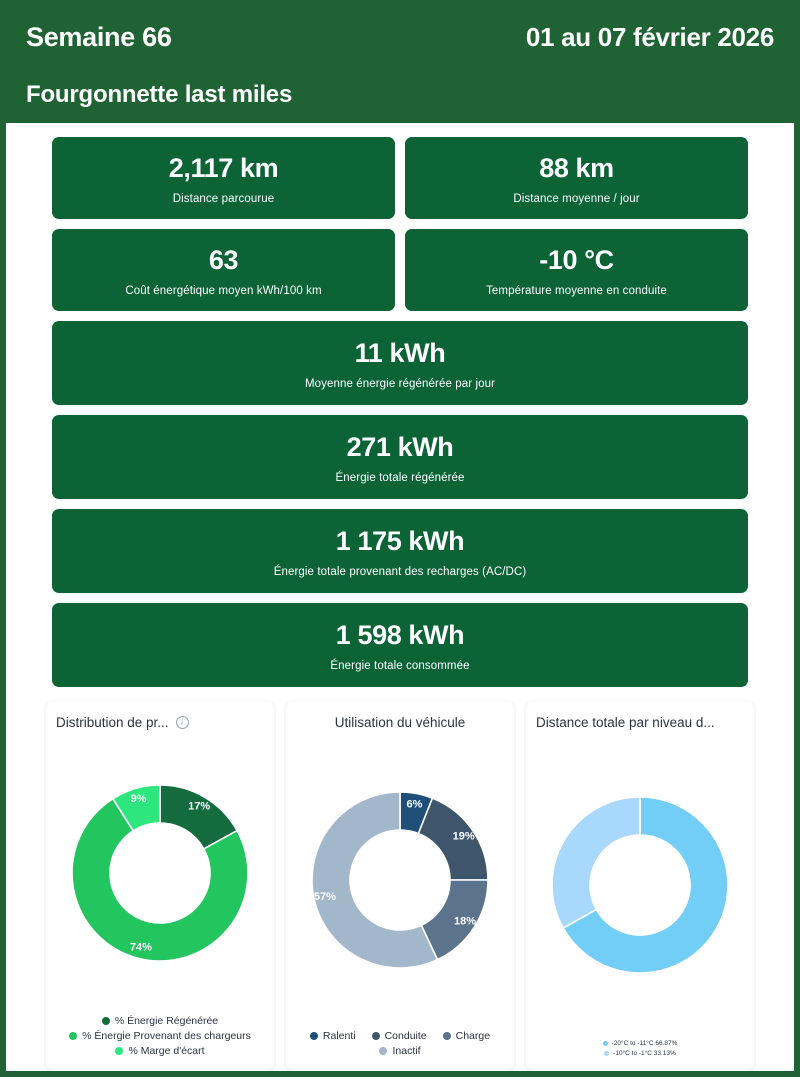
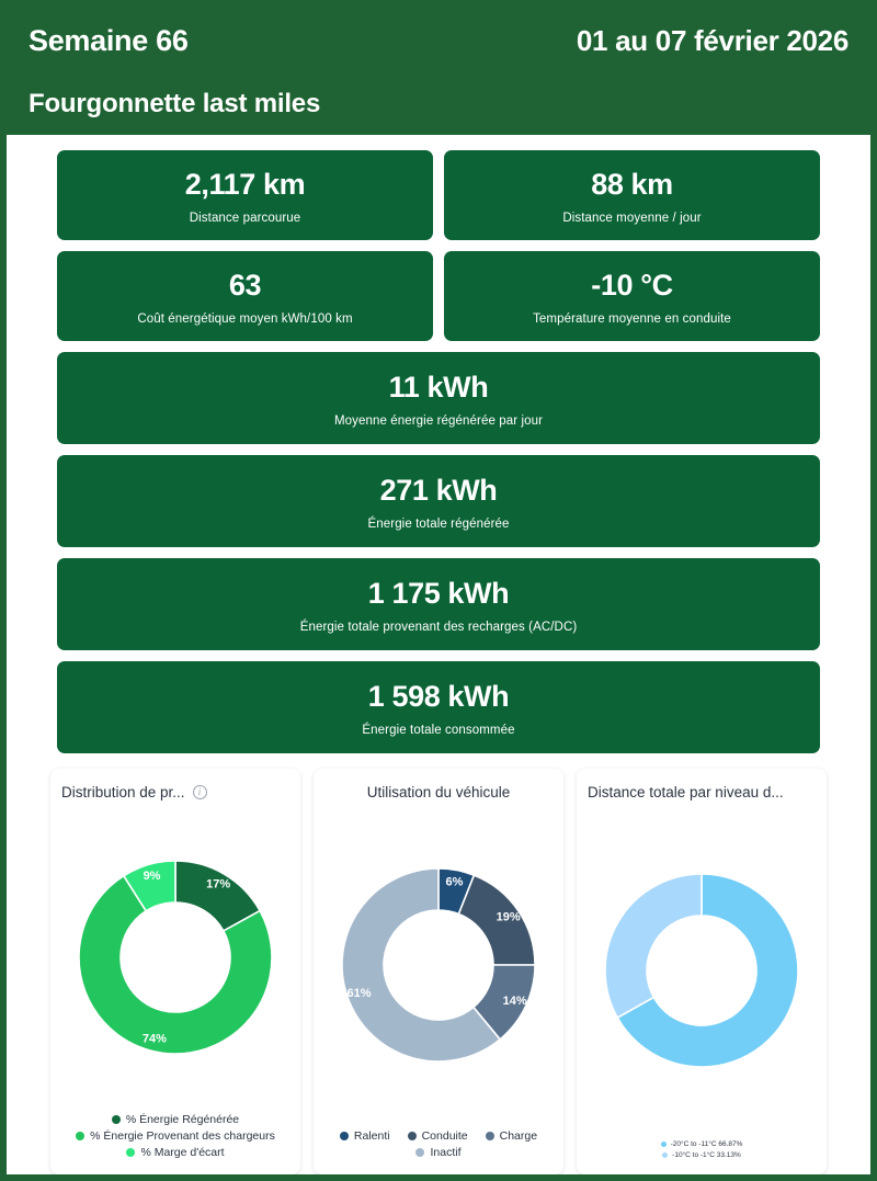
Utilisation du véhicule/Charge: 18% -> 14%
Utilisation du véhicule/Inactif: 57% -> 61%
